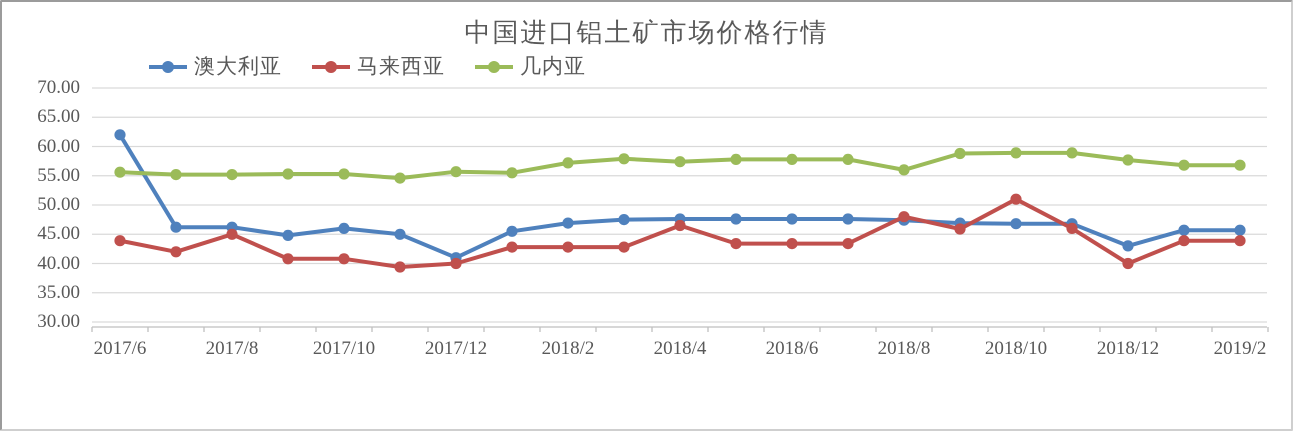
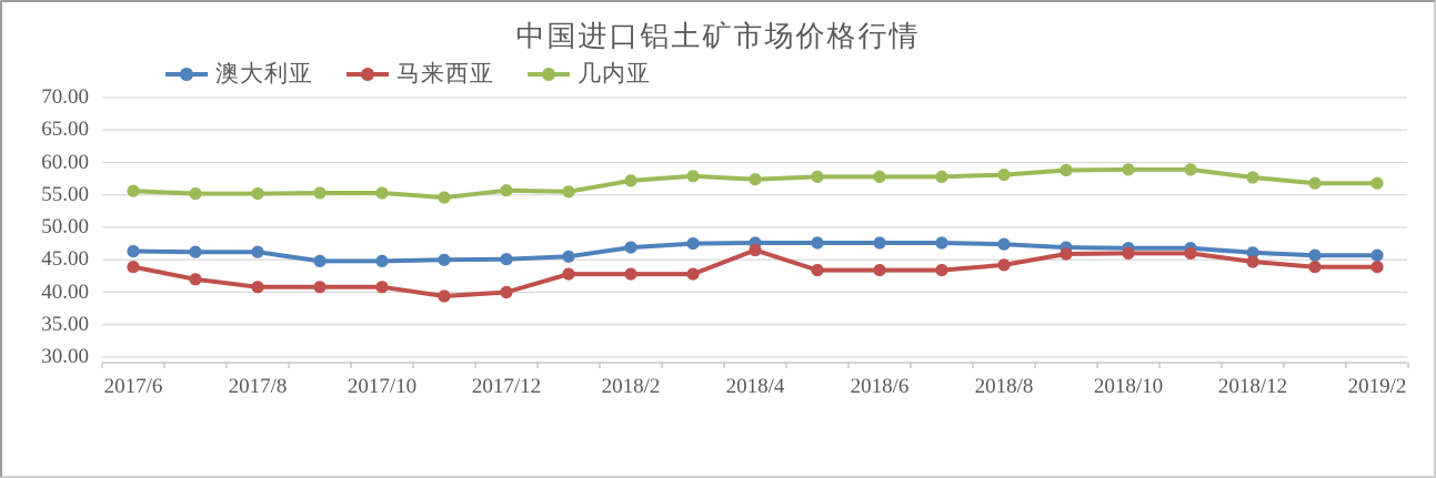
澳大利亚/2017/6: 62 -> 46
马来西亚/2017/8: 45 -> 41
澳大利亚/2017/10: 46 -> 45
澳大利亚/2017/12: 41 -> 45
马来西亚/2018/8: 48 -> 44
几内亚/2018/8: 56 -> 58
马来西亚/2018/10: 51 -> 46
澳大利亚/2018/12: 43 -> 46
马来西亚/2018/12: 40 -> 45
